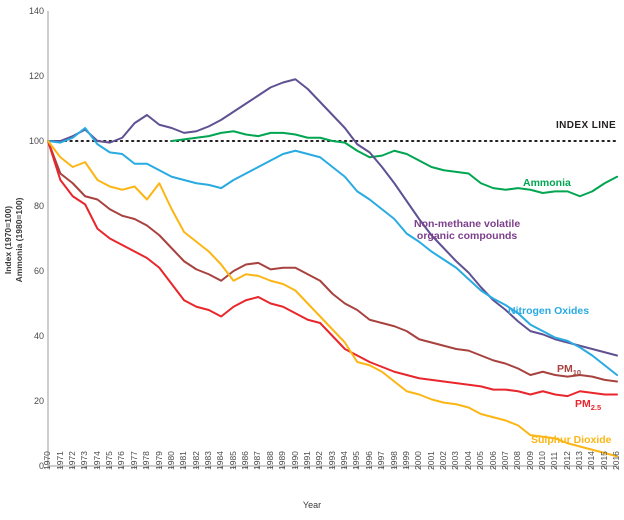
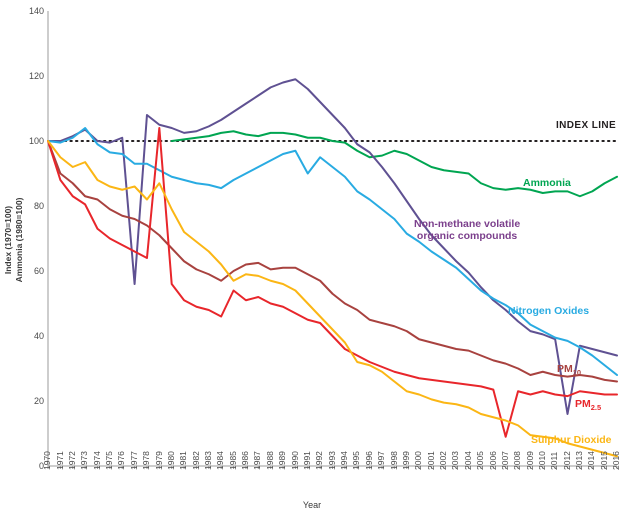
Non-methane volatile organic compounds/1977: 106 -> 56
PM2.5/1979: 61 -> 104
PM2.5/1985: 49 -> 54
Nitrogen Oxides/1991: 96 -> 90
PM2.5/2007: 24 -> 9
Non-methane volatile organic compounds/2012: 38 -> 16
